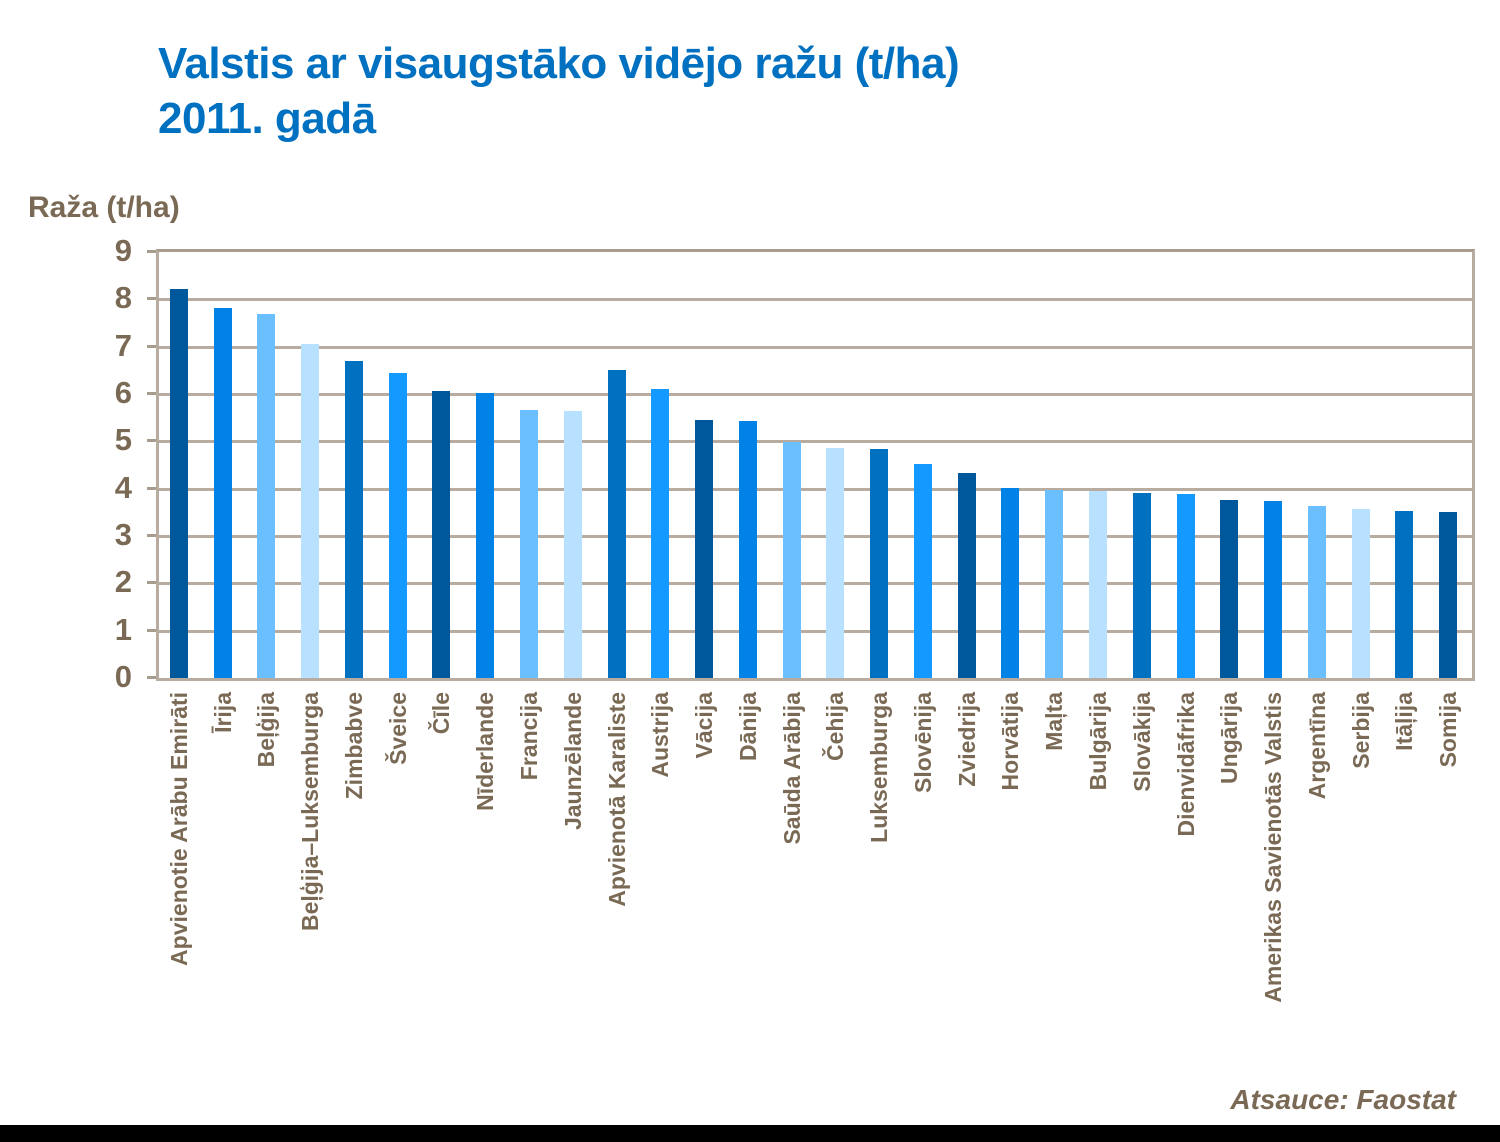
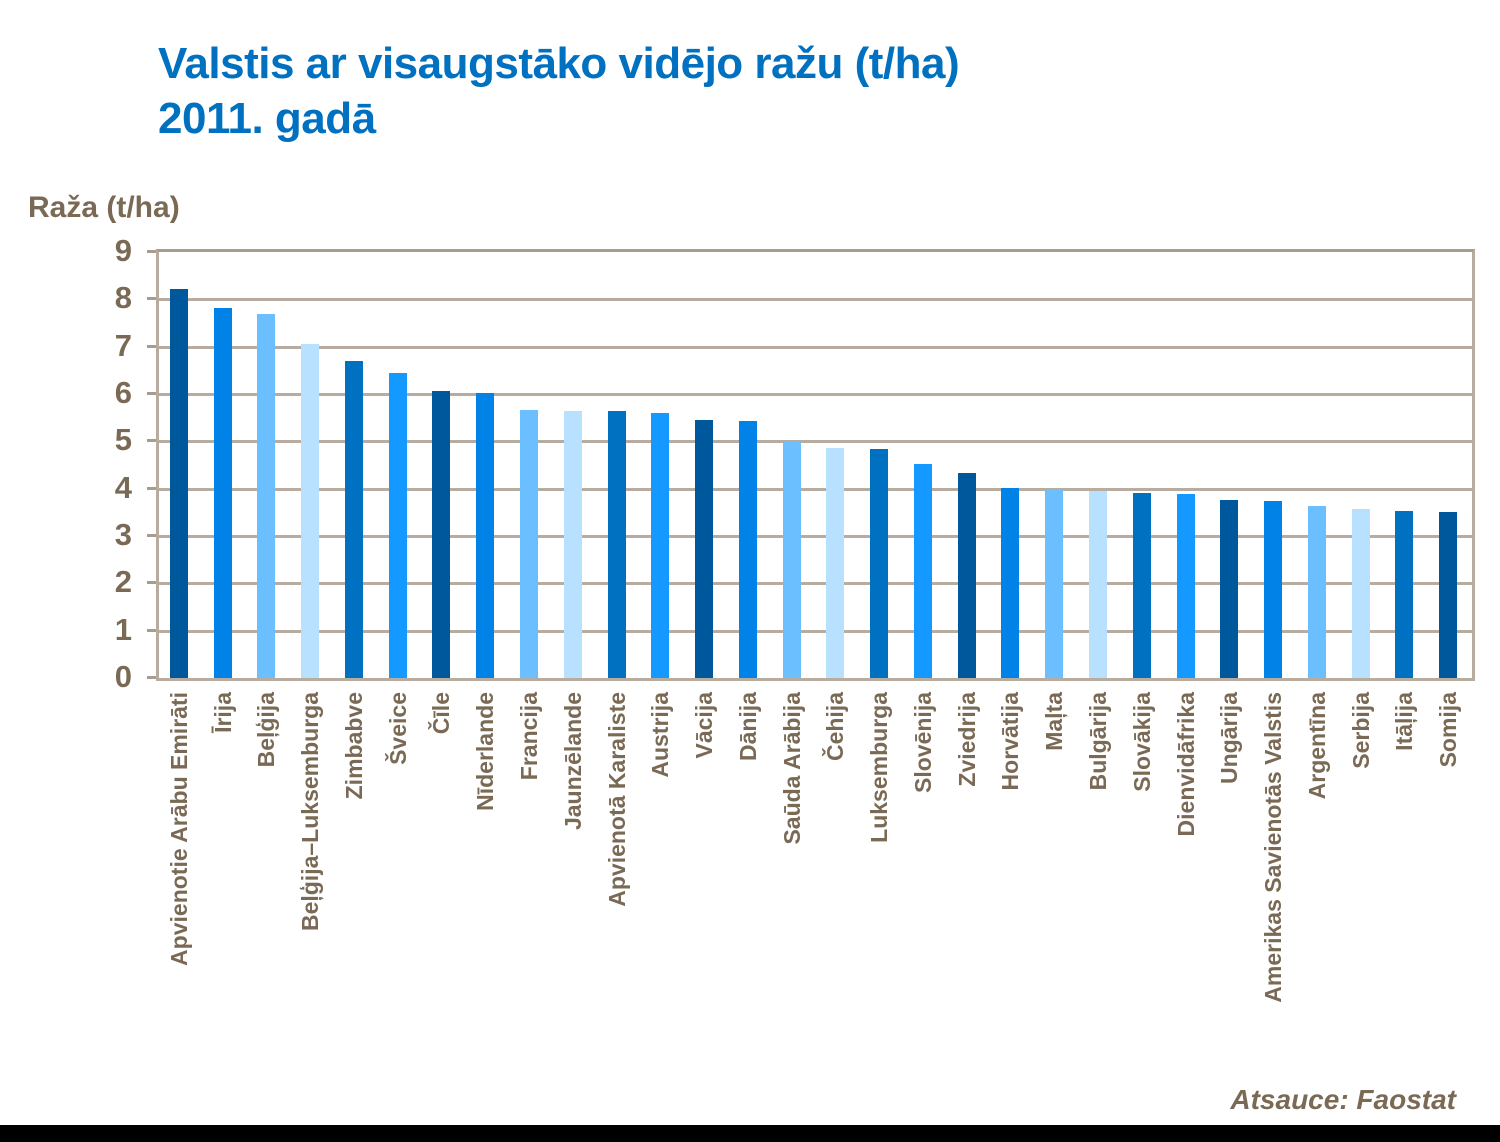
Apvienotā Karaliste: 6.5 -> 5.7
Austrija: 6.1 -> 5.6
